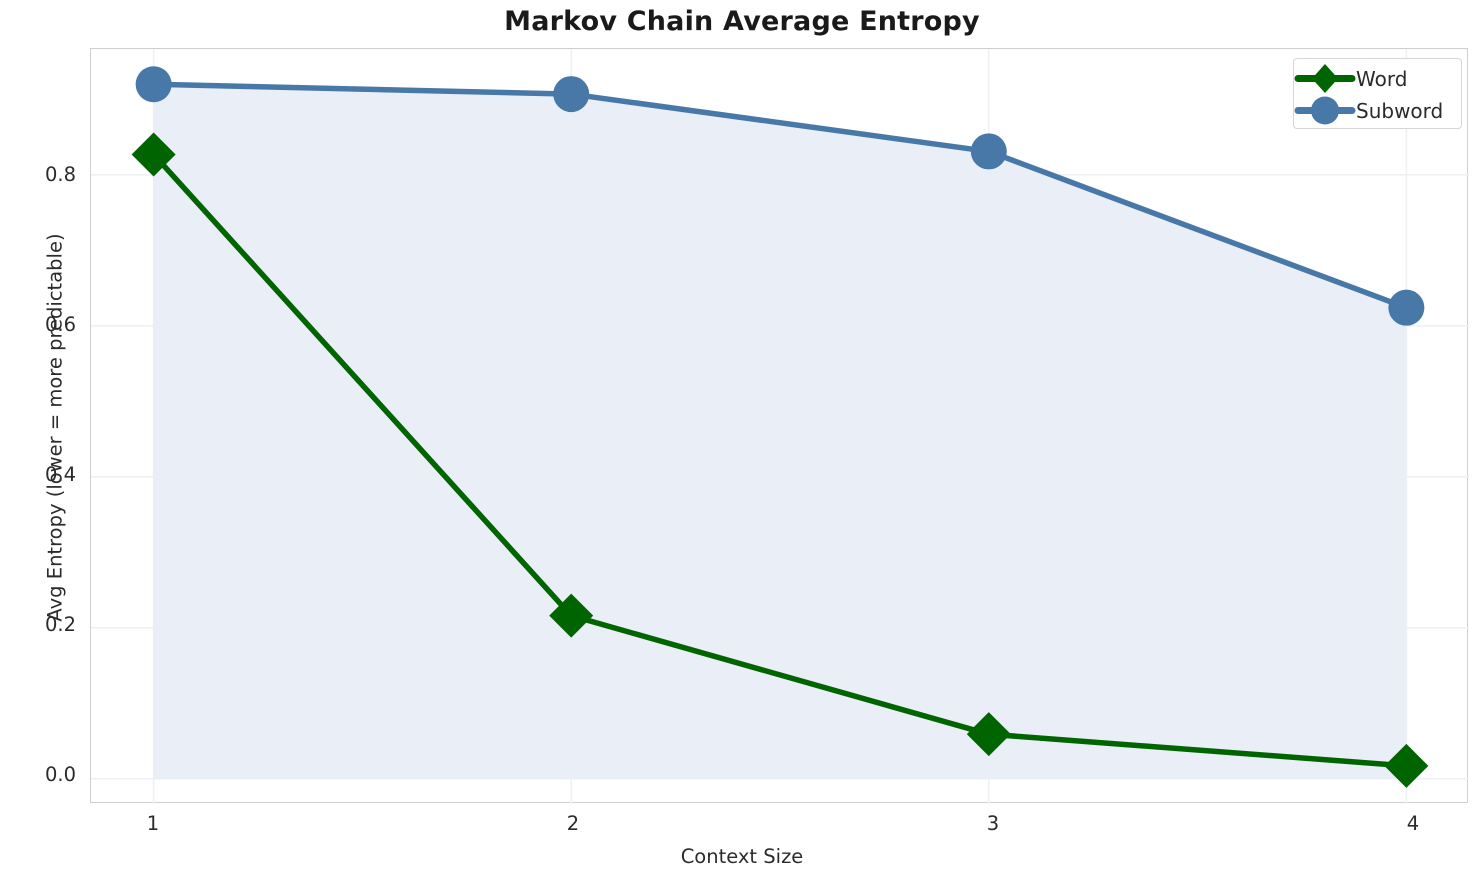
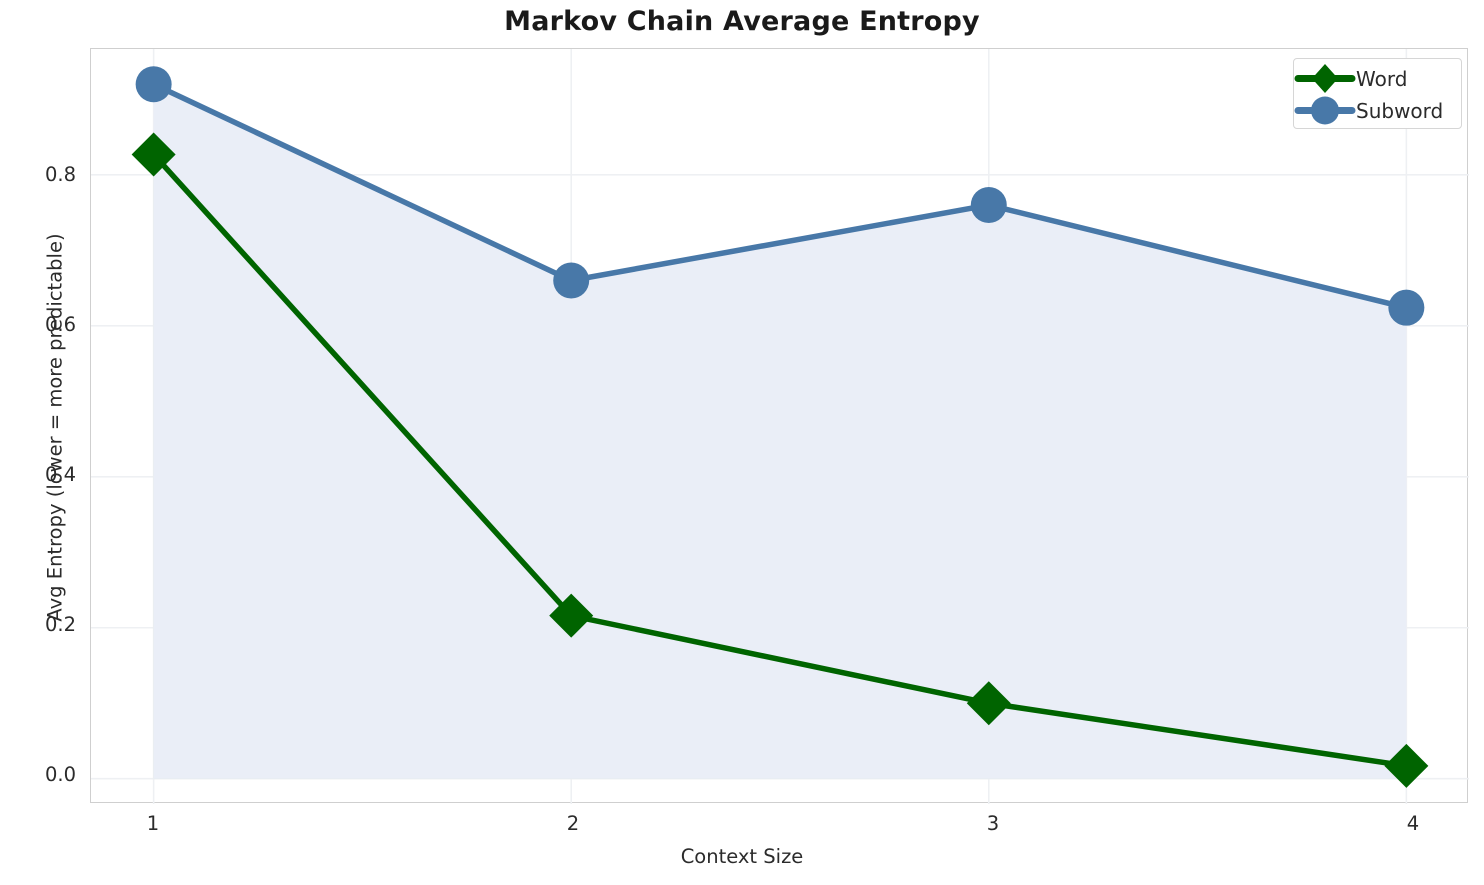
Subword/2: 0.91 -> 0.66
Word/3: 0.06 -> 0.10
Subword/3: 0.83 -> 0.76
